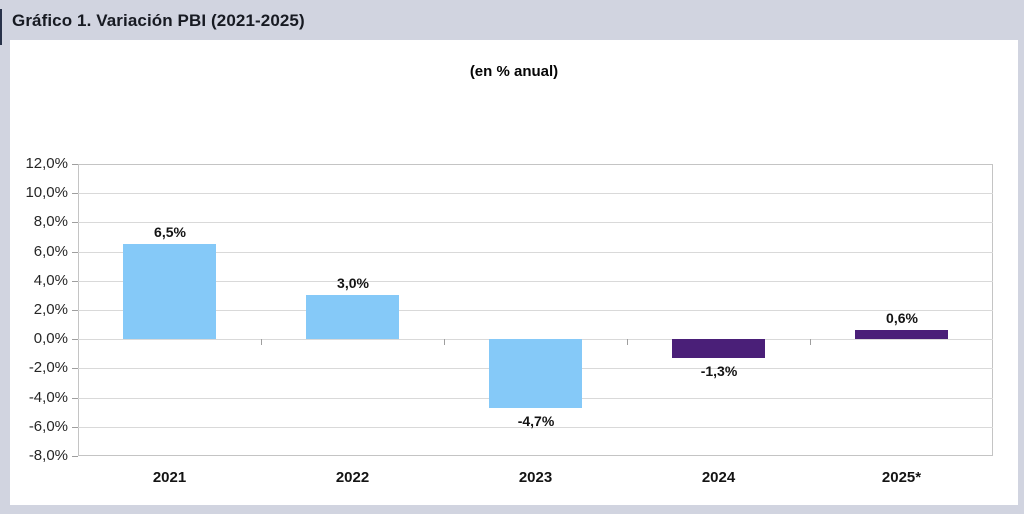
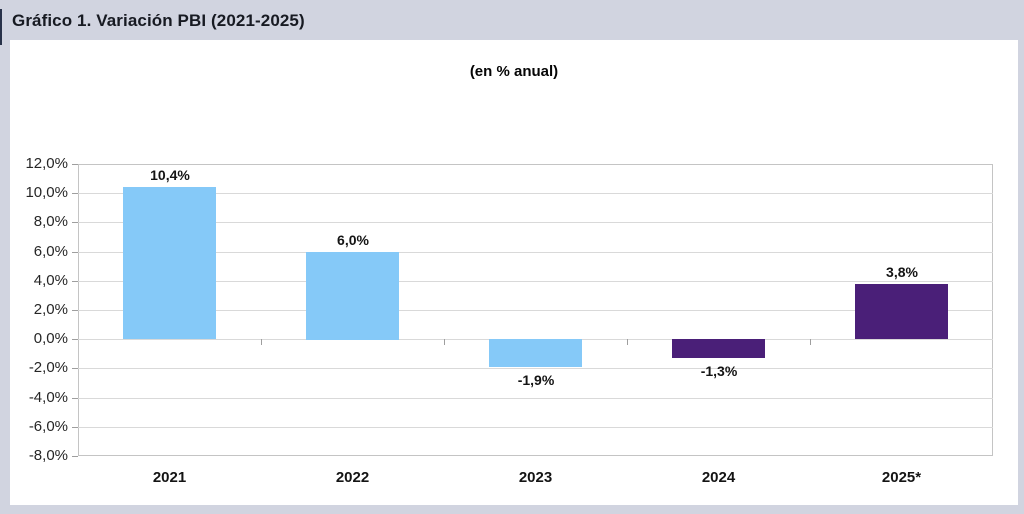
2021: 6,5% -> 10,4%
2022: 3,0% -> 6,0%
2023: -4,7% -> -1,9%
2025*: 0,6% -> 3,8%
